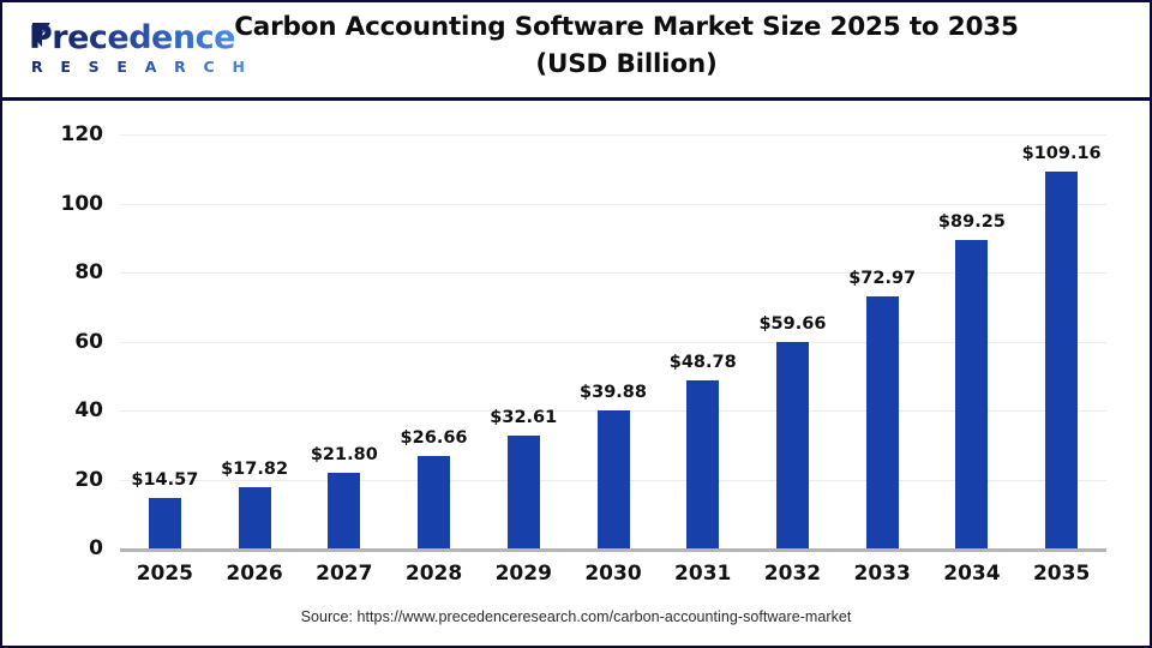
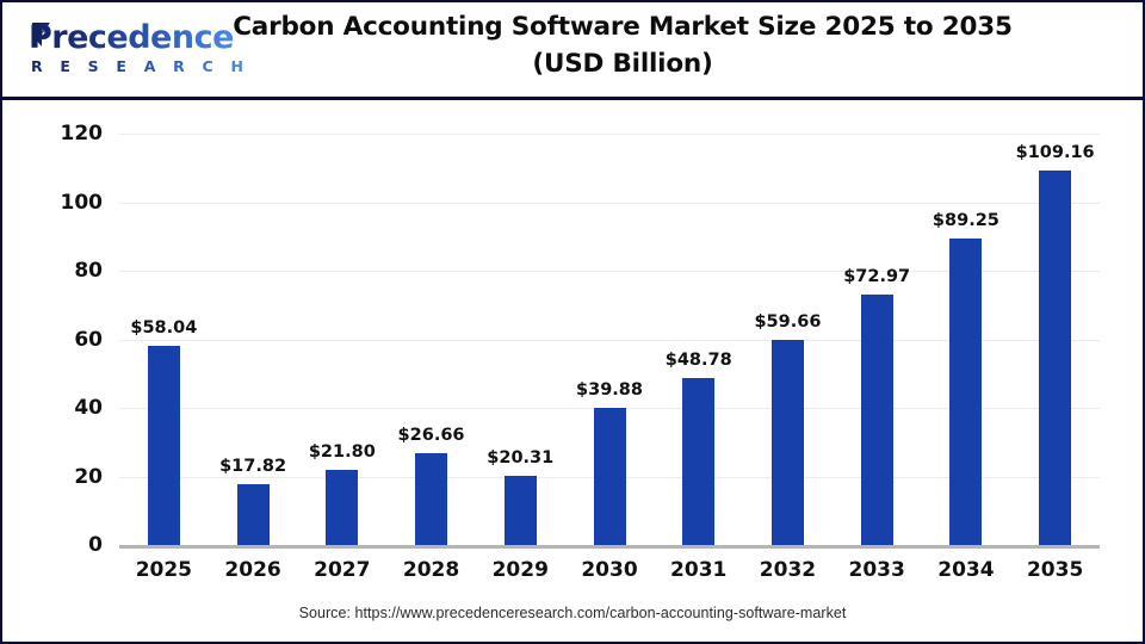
2025: $14.57 -> $58.04
2029: $32.61 -> $20.31
